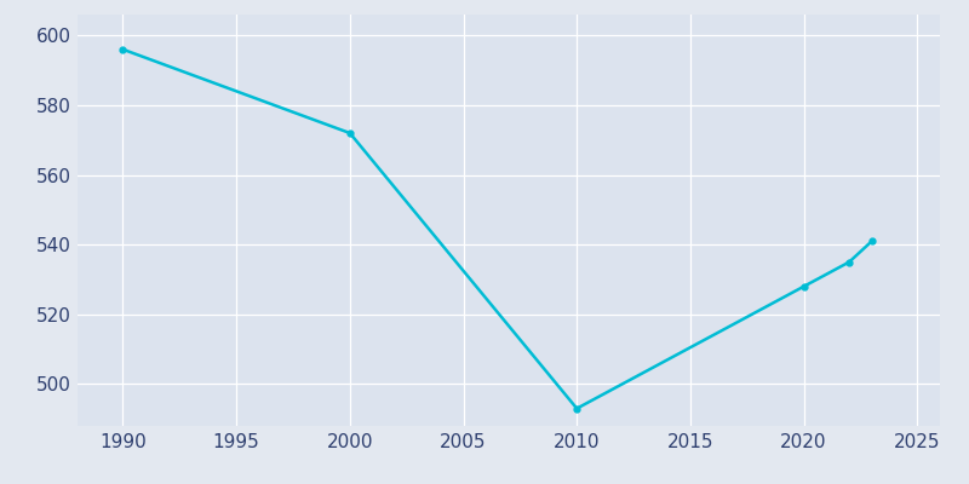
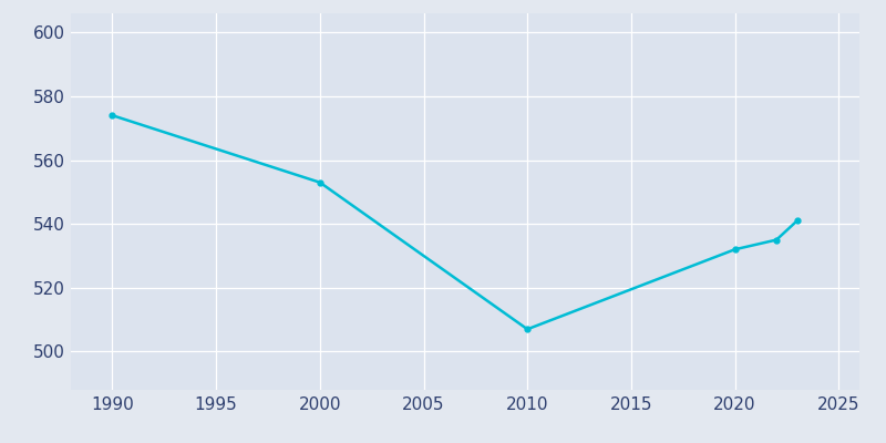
1990: 596 -> 574
2000: 572 -> 553
2010: 493 -> 507
2020: 528 -> 532
